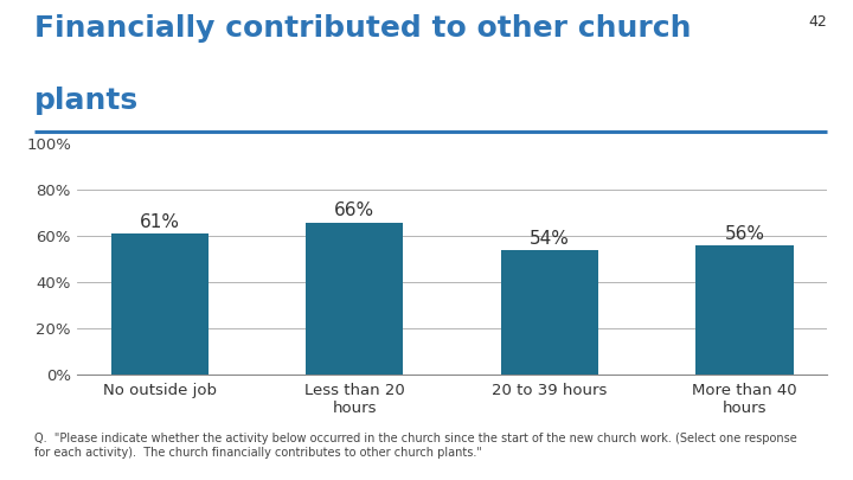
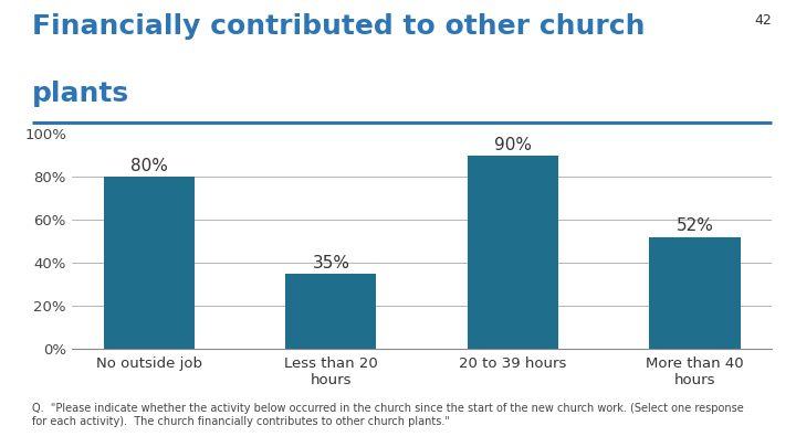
No outside job: 61% -> 80%
Less than 20 hours: 66% -> 35%
20 to 39 hours: 54% -> 90%
More than 40 hours: 56% -> 52%
